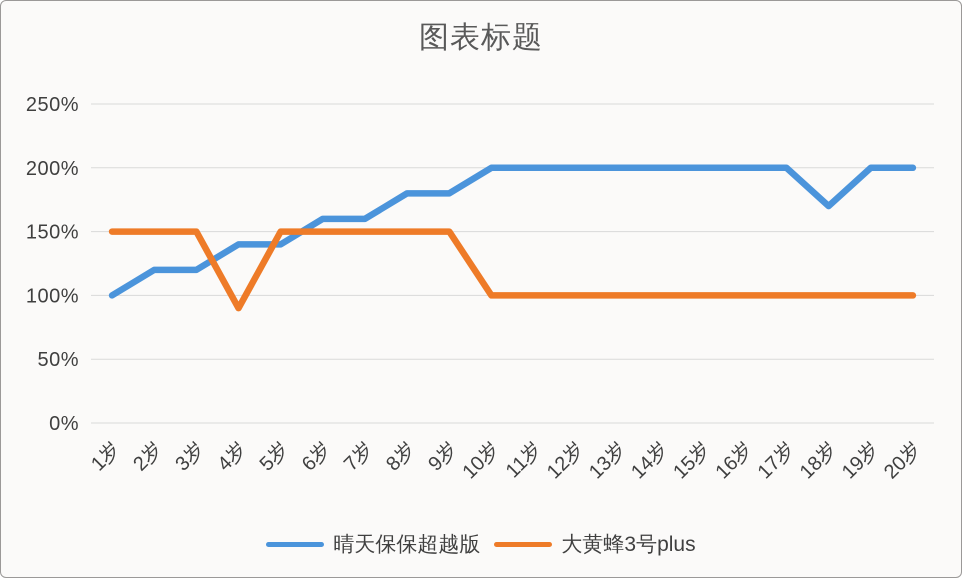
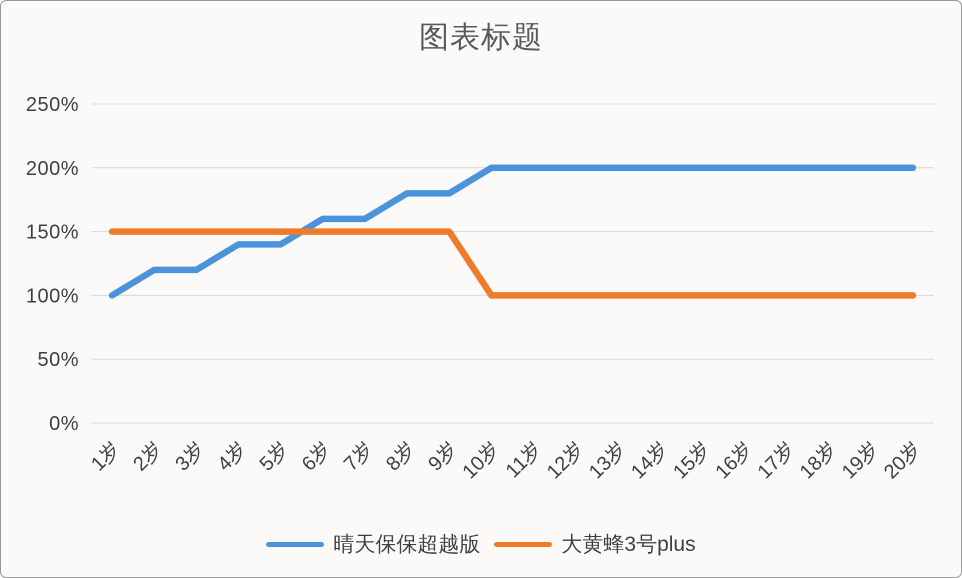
大黄蜂3号plus/4岁: 90% -> 150%
晴天保保超越版/18岁: 170% -> 200%
